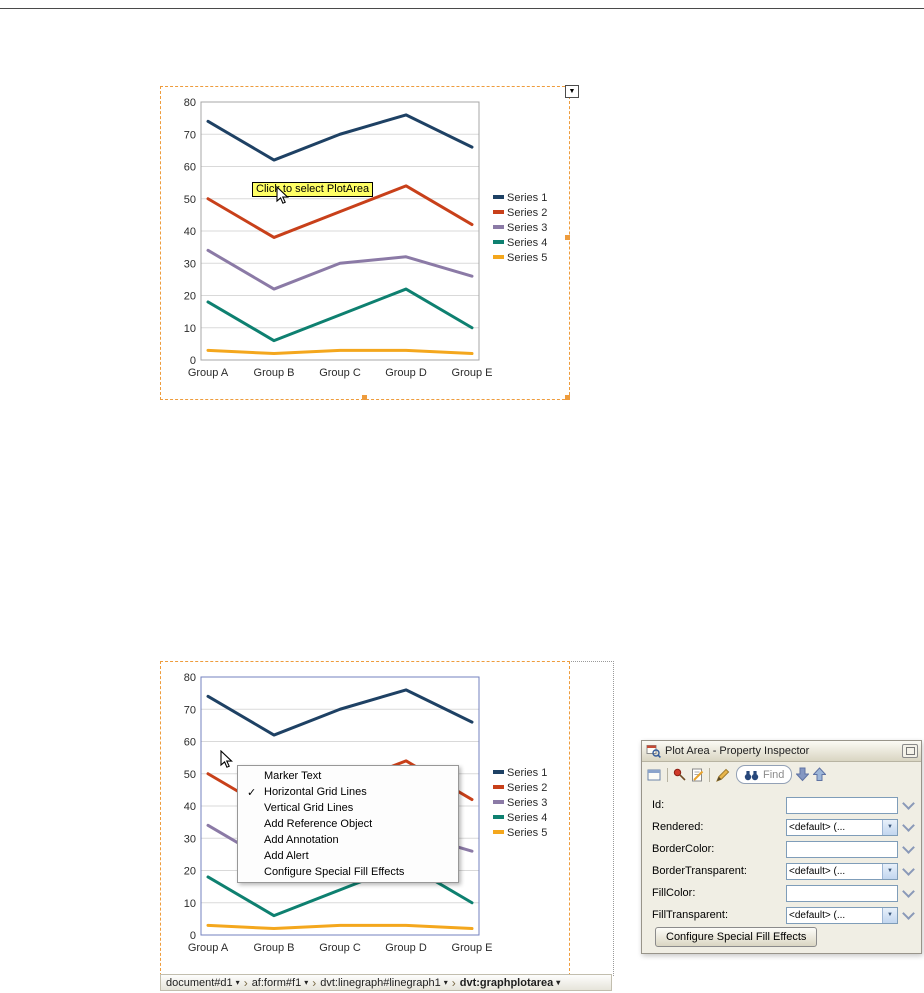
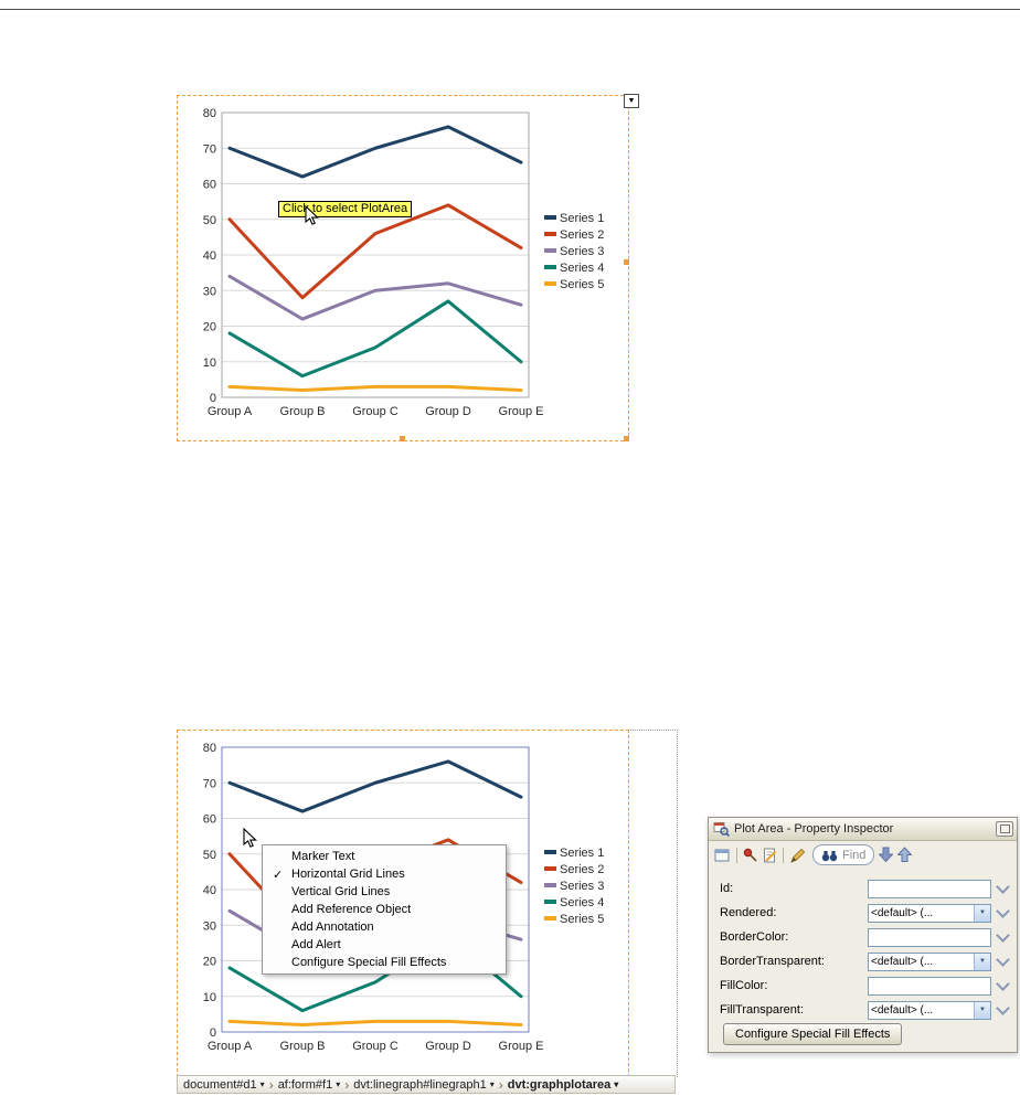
Series 1/Group A: 74 -> 70
Series 2/Group B: 38 -> 28
Series 4/Group D: 22 -> 27
